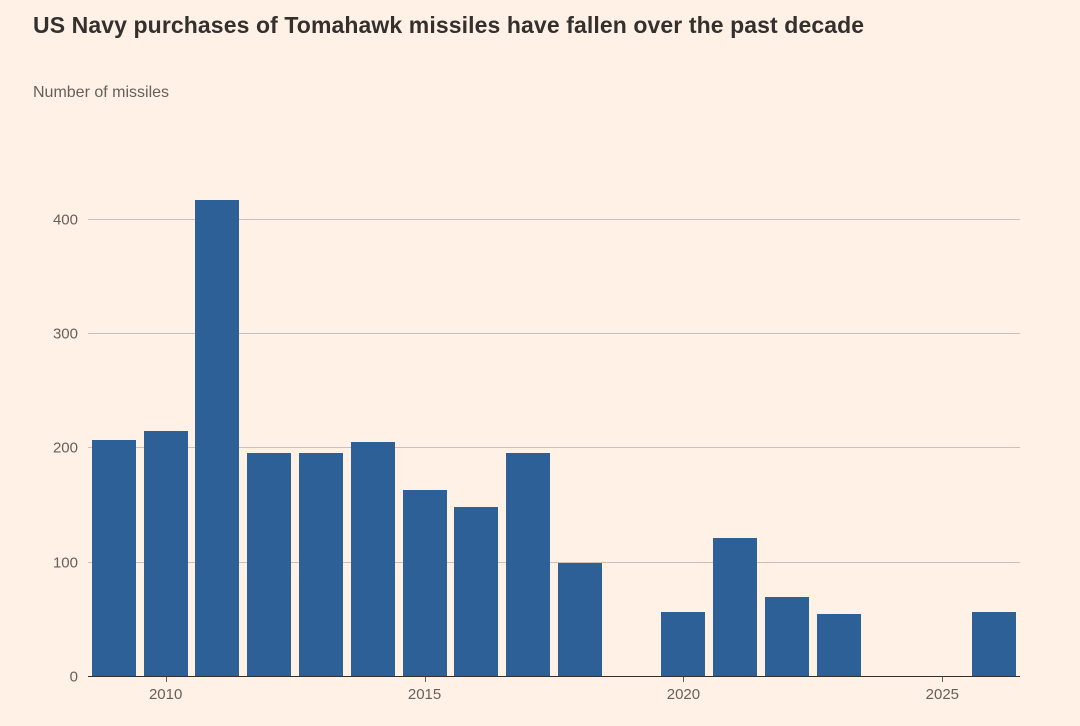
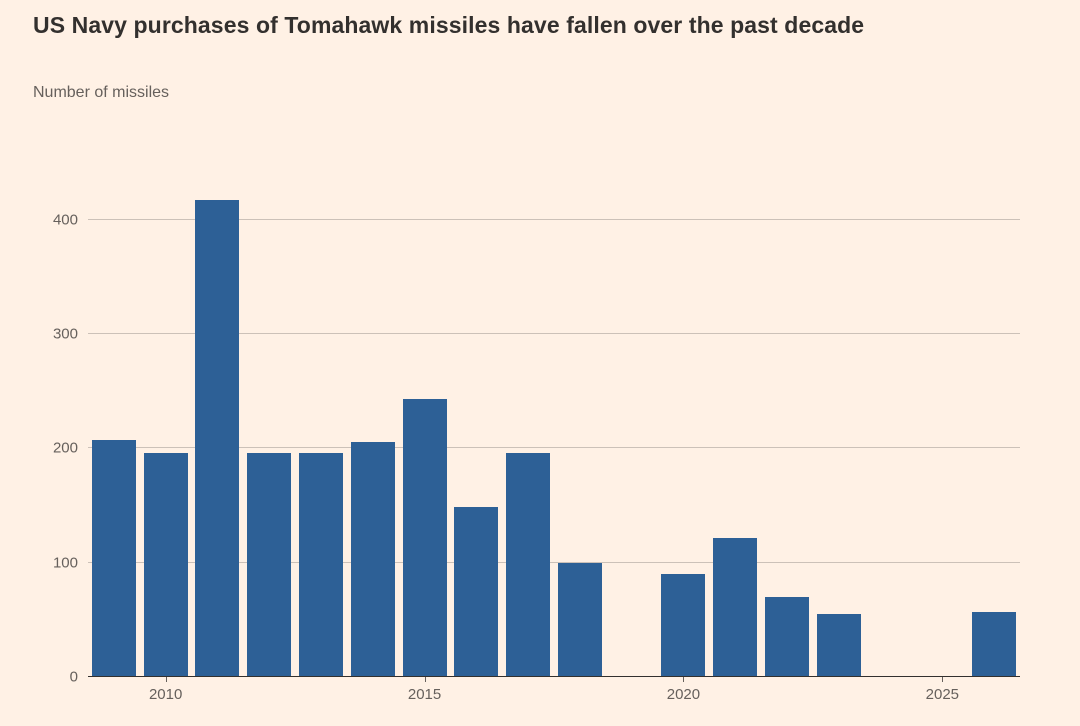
2010: 215 -> 196
2015: 164 -> 243
2020: 57 -> 90
